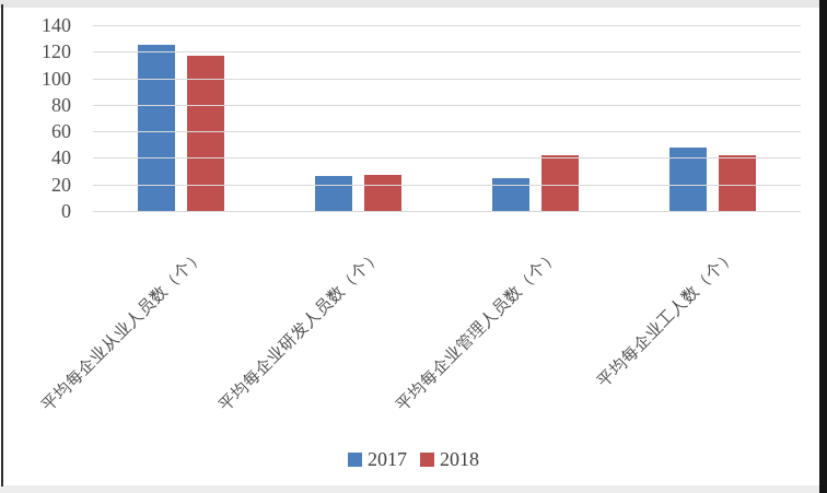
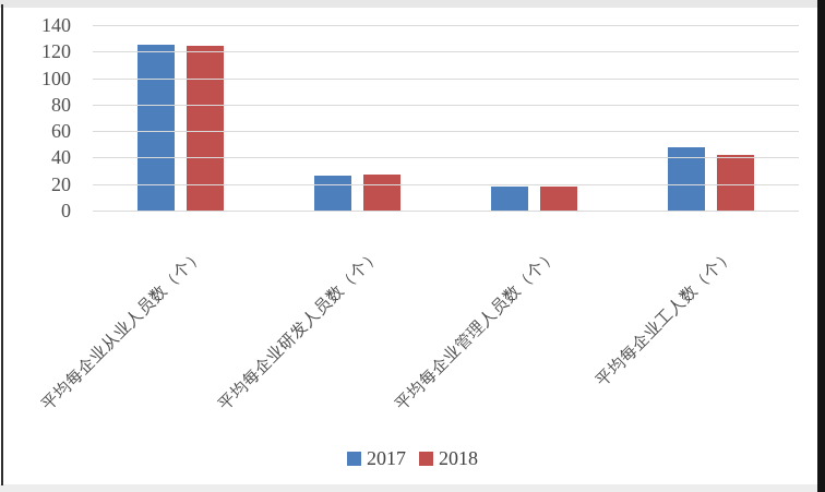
2018/平均每企业从业人员数（个）: 117 -> 124
2017/平均每企业管理人员数（个）: 25 -> 18
2018/平均每企业管理人员数（个）: 42 -> 18
